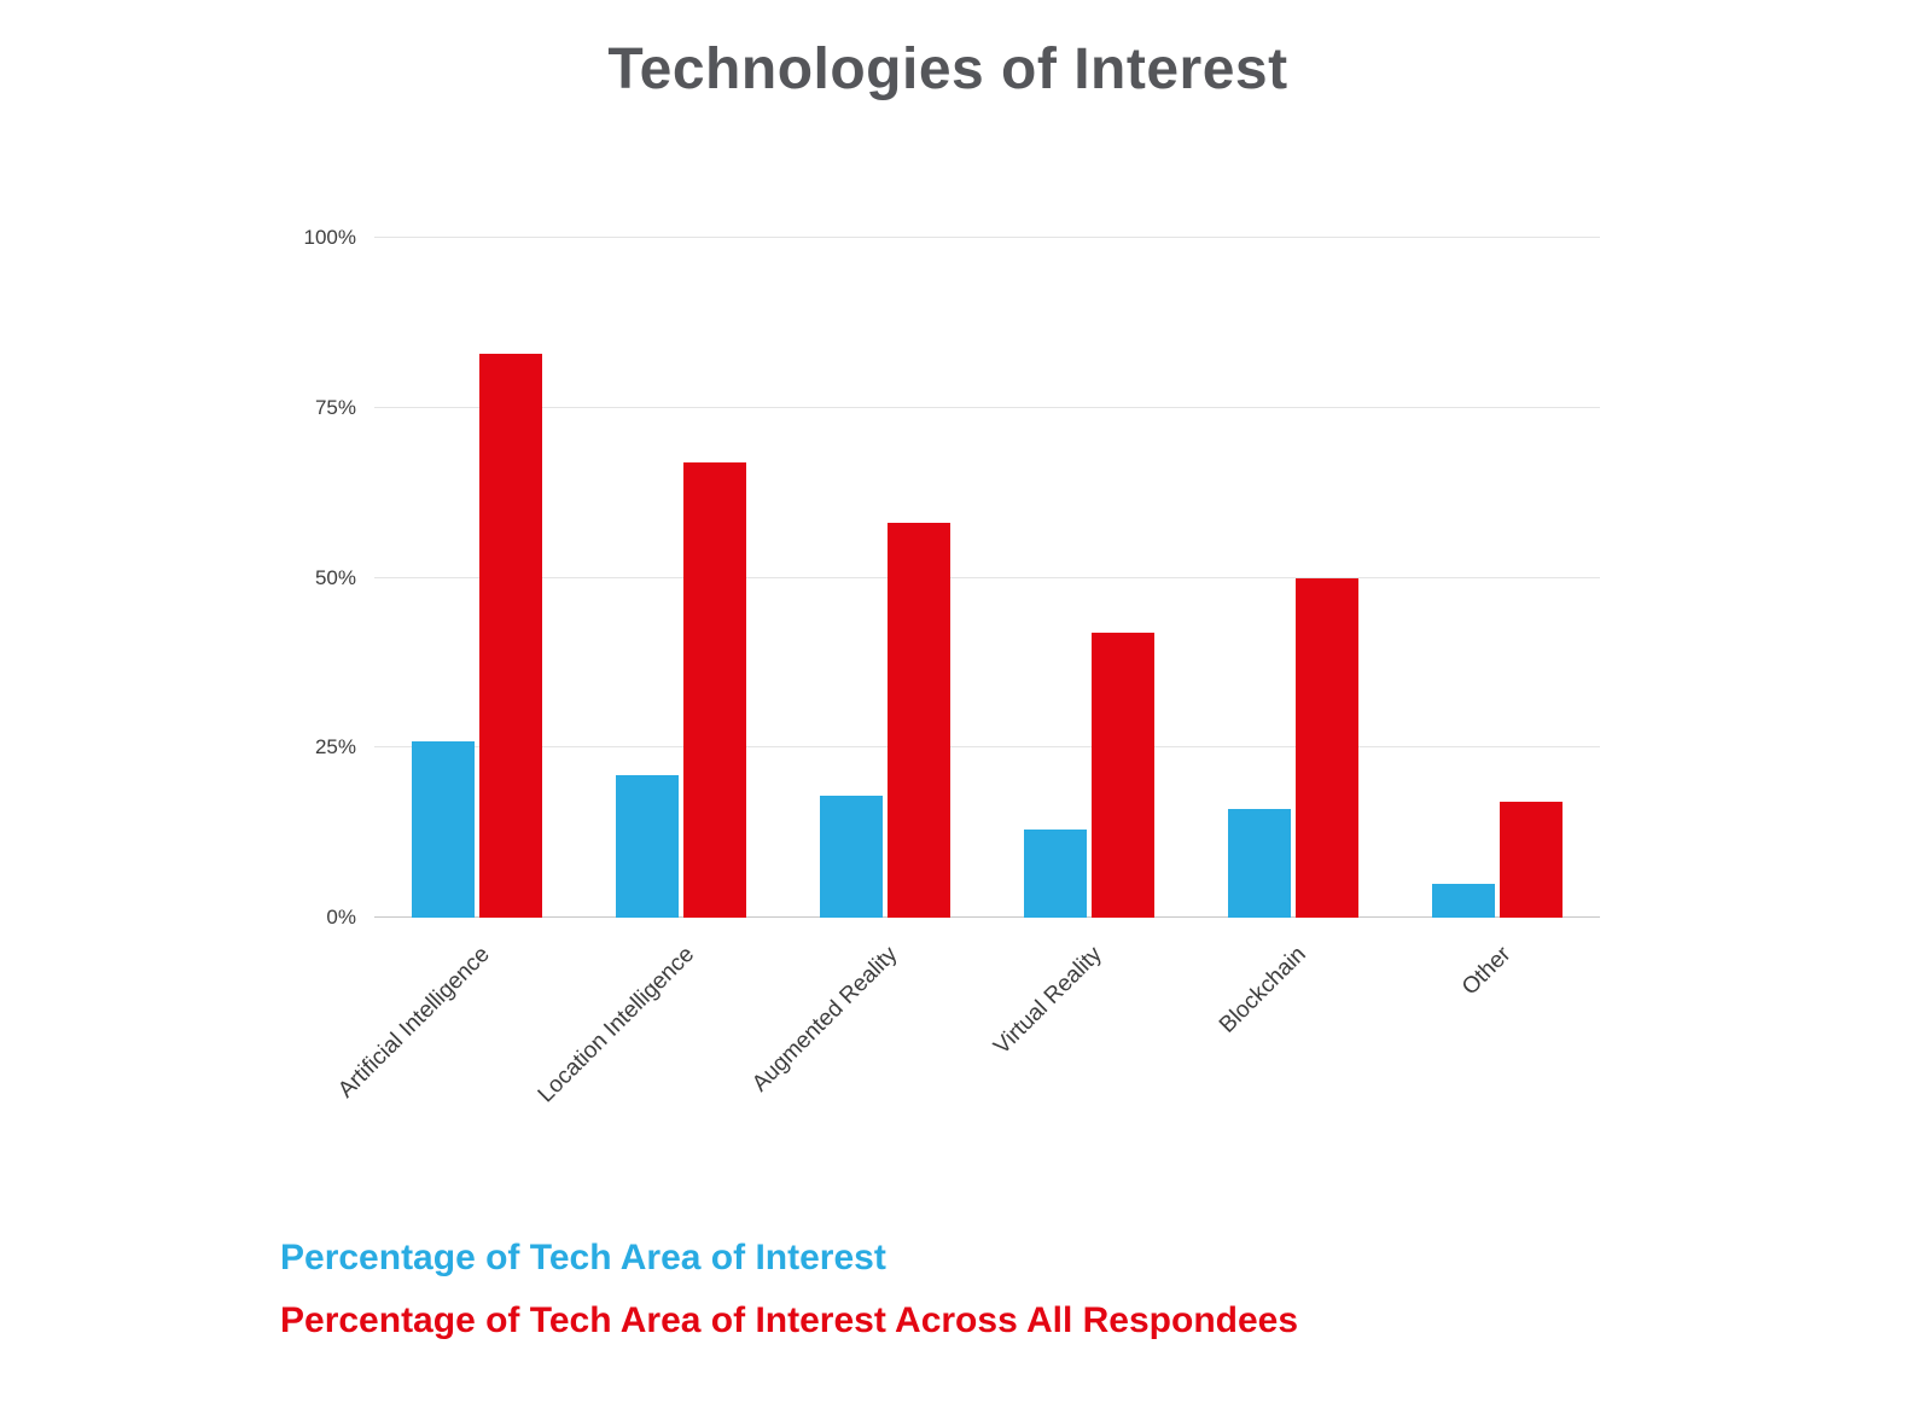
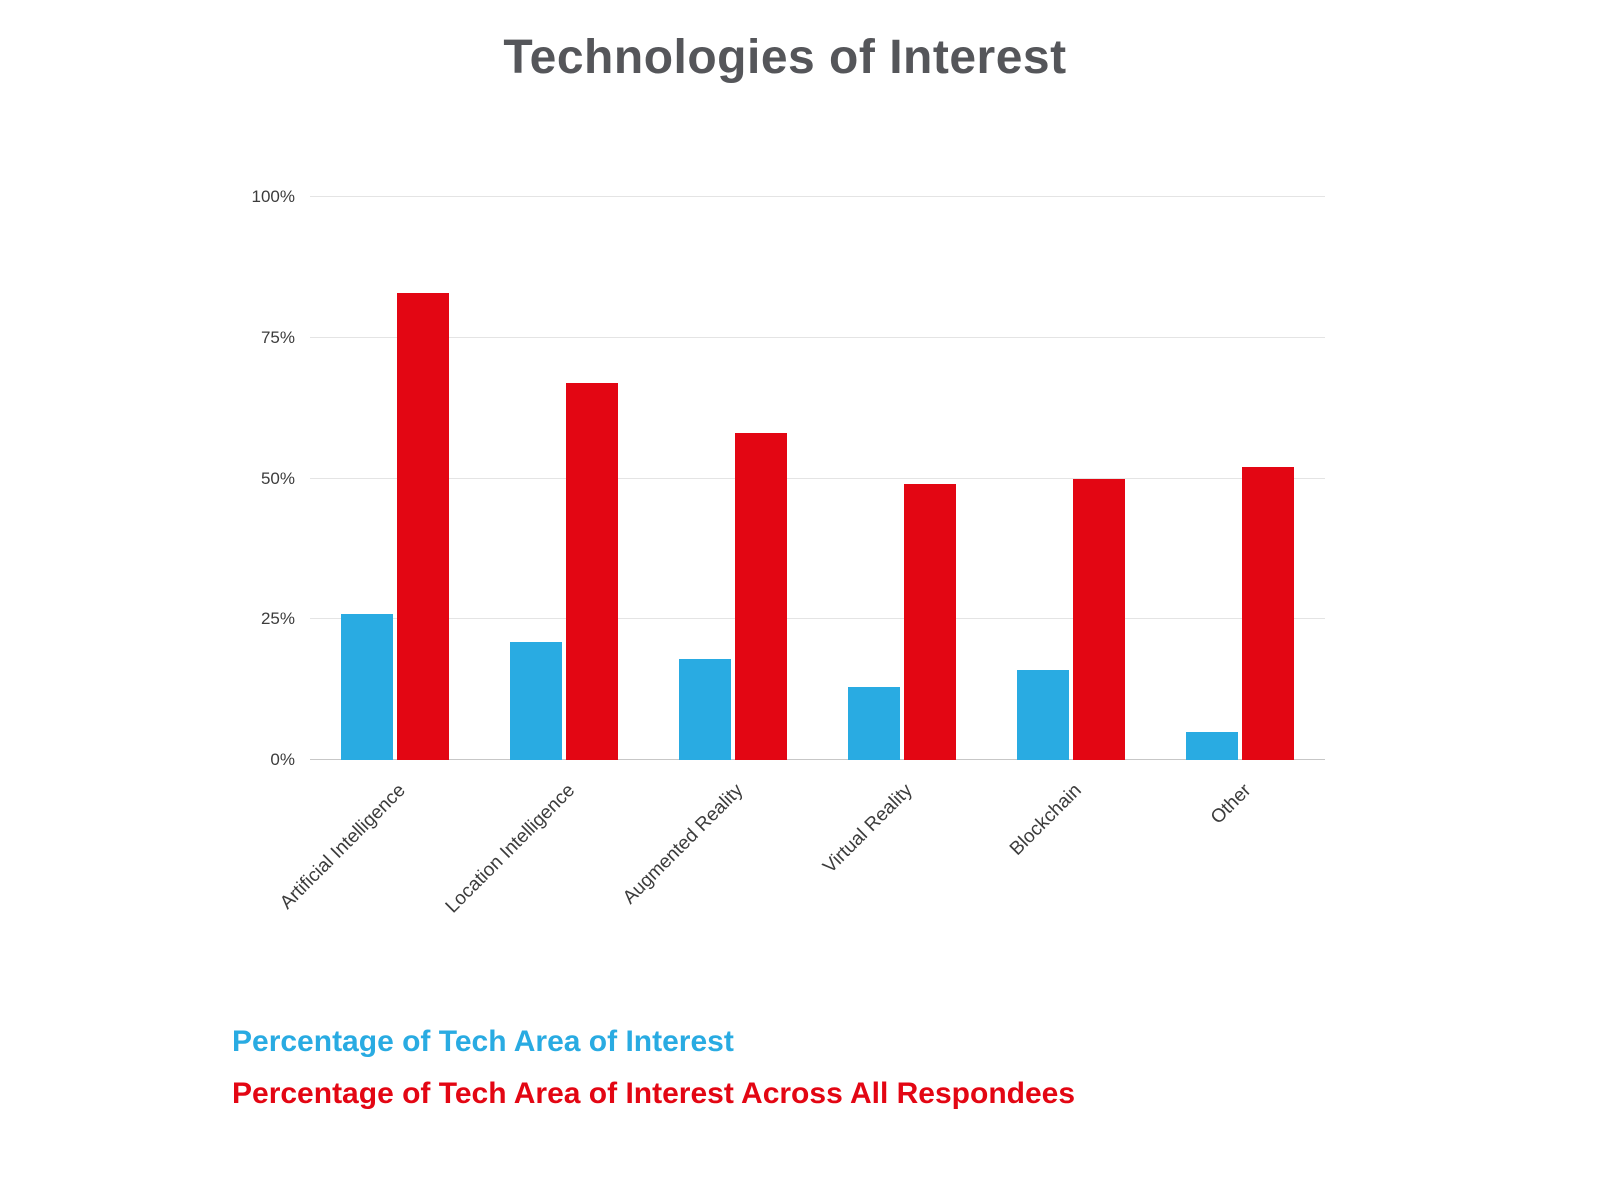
Percentage of Tech Area of Interest Across All Respondees/Virtual Reality: 42% -> 49%
Percentage of Tech Area of Interest Across All Respondees/Other: 17% -> 52%
